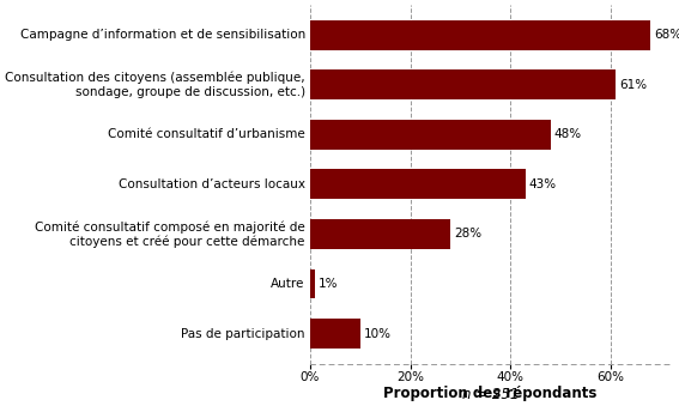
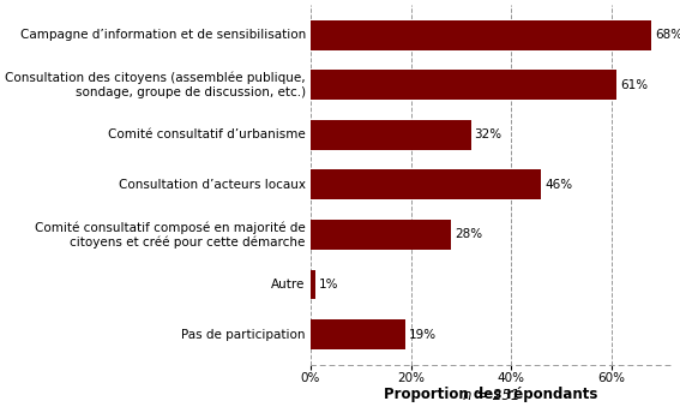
Comité consultatif d’urbanisme: 48% -> 32%
Consultation d’acteurs locaux: 43% -> 46%
Pas de participation: 10% -> 19%
